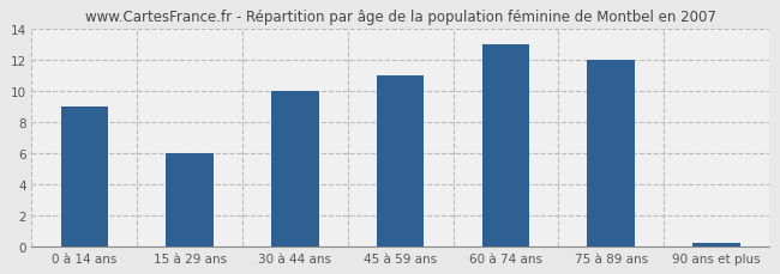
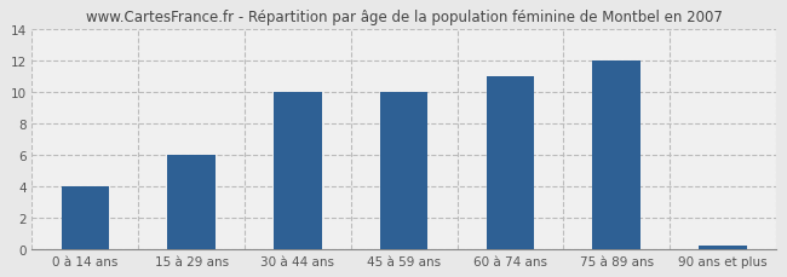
0 à 14 ans: 9.0 -> 4.0
45 à 59 ans: 11.0 -> 10.0
60 à 74 ans: 13.0 -> 11.0
